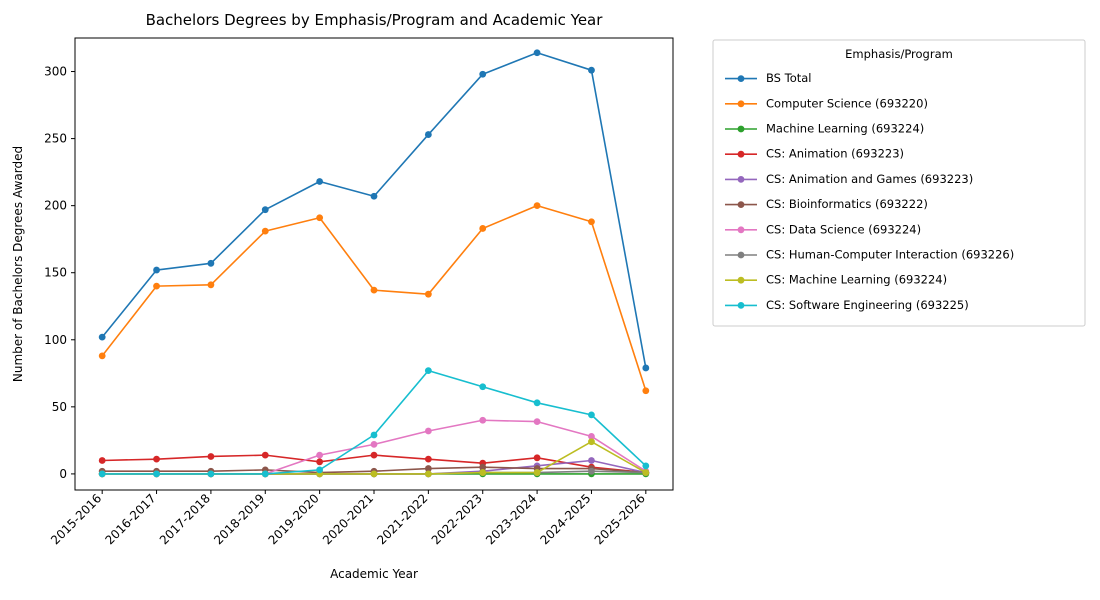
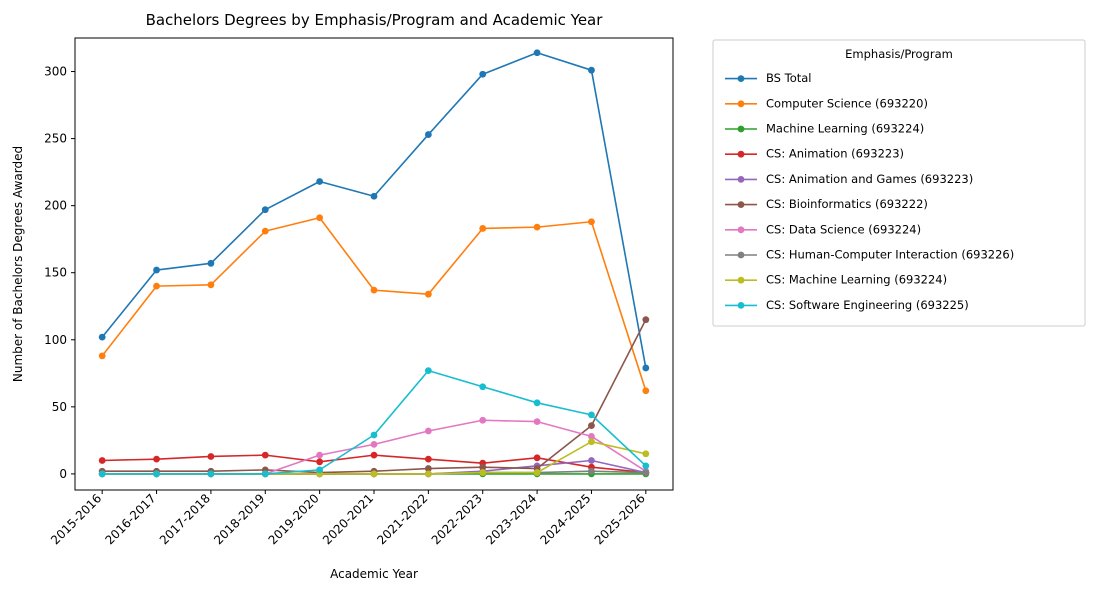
Computer Science (693220)/2023-2024: 200 -> 184
CS: Bioinformatics (693222)/2024-2025: 4 -> 36
CS: Bioinformatics (693222)/2025-2026: 1 -> 115
CS: Machine Learning (693224)/2025-2026: 1 -> 15
